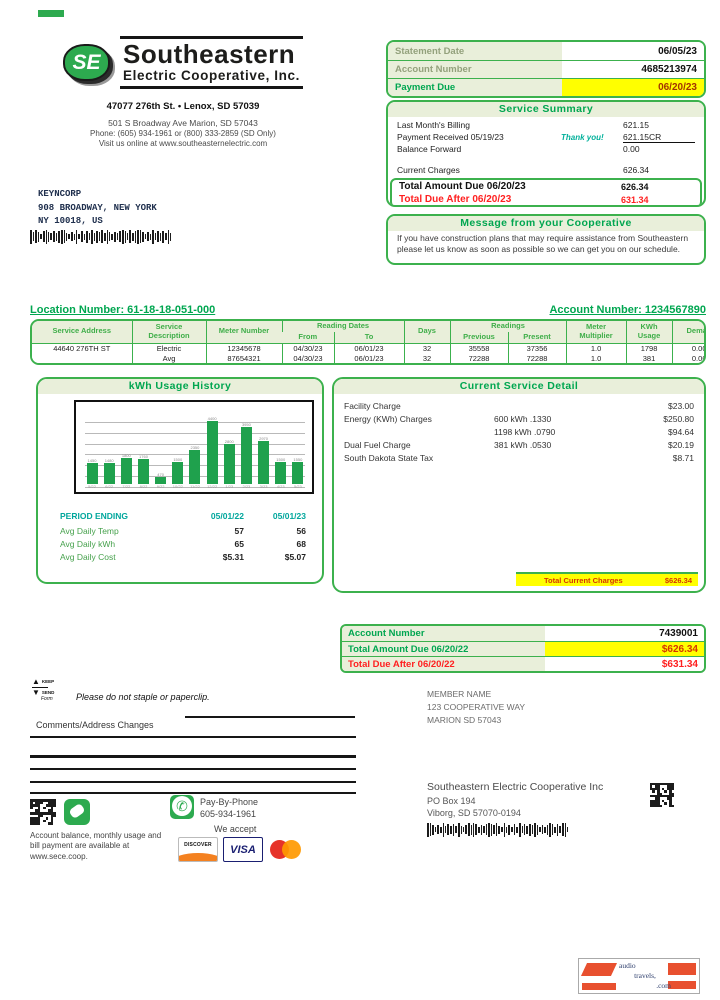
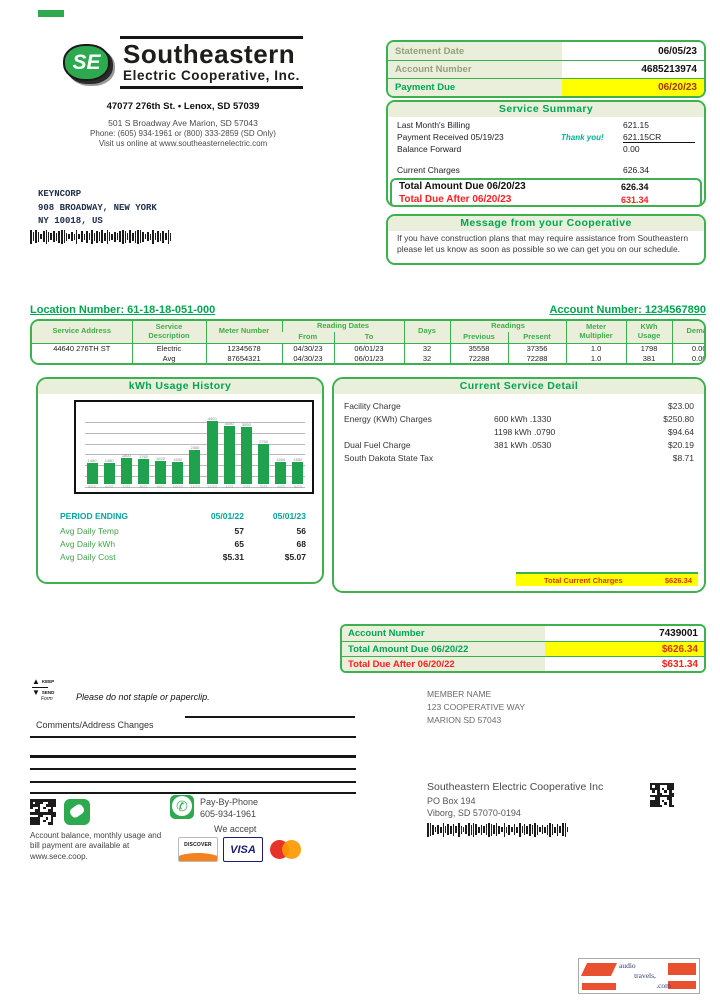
9/22: 470 -> 1620
1/23: 2800 -> 4050
3/23: 2970 -> 2750
